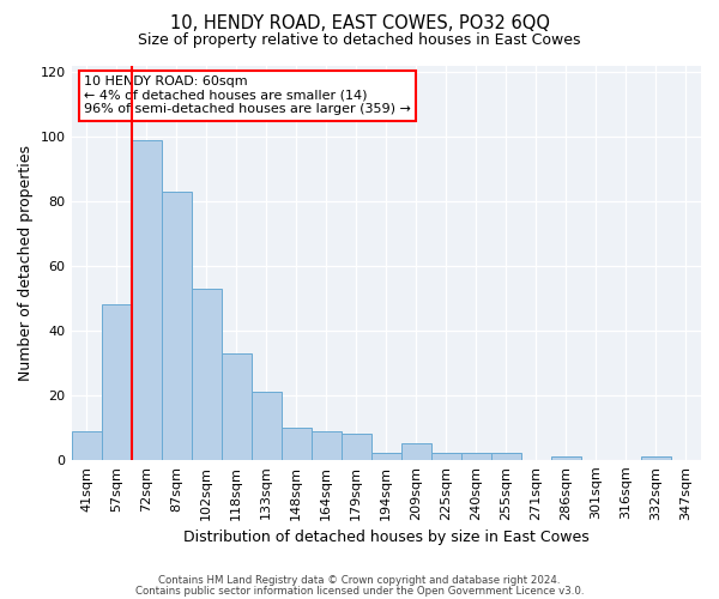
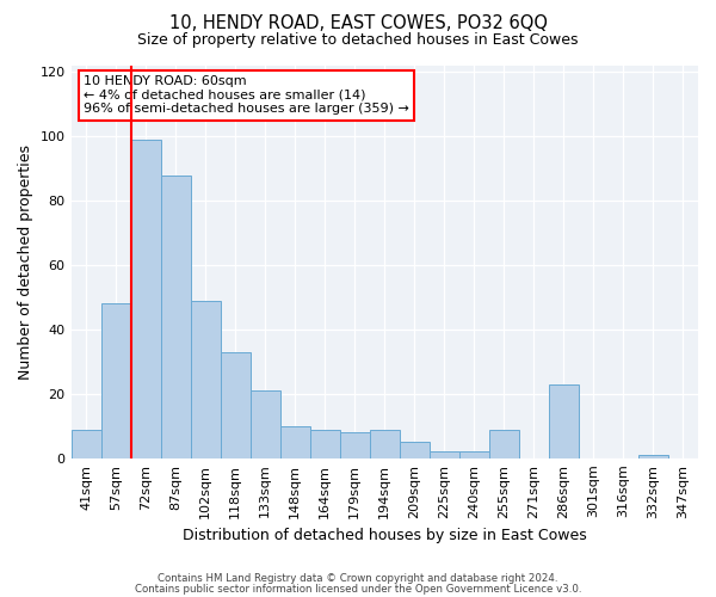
87sqm: 83 -> 88
102sqm: 53 -> 49
194sqm: 2 -> 9
255sqm: 2 -> 9
286sqm: 1 -> 23
